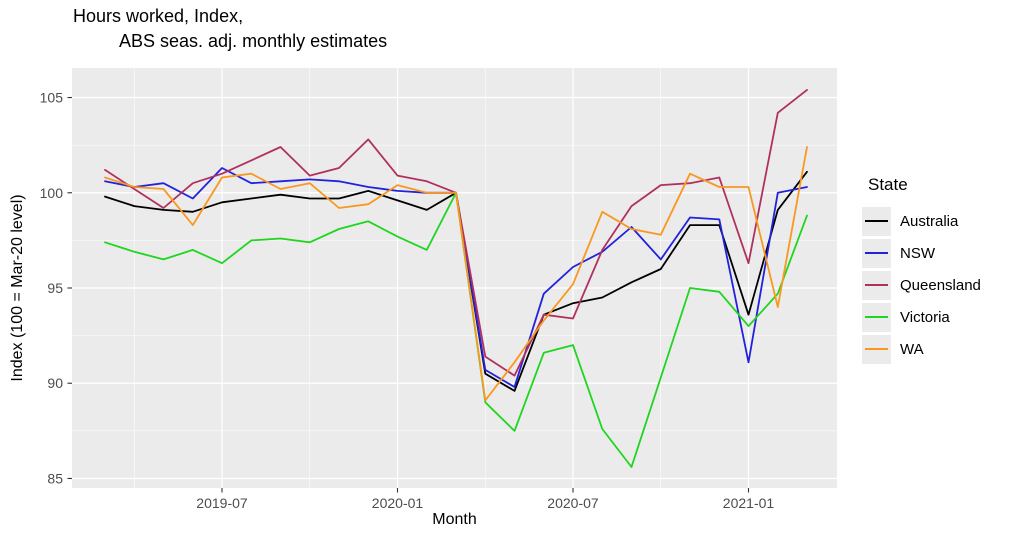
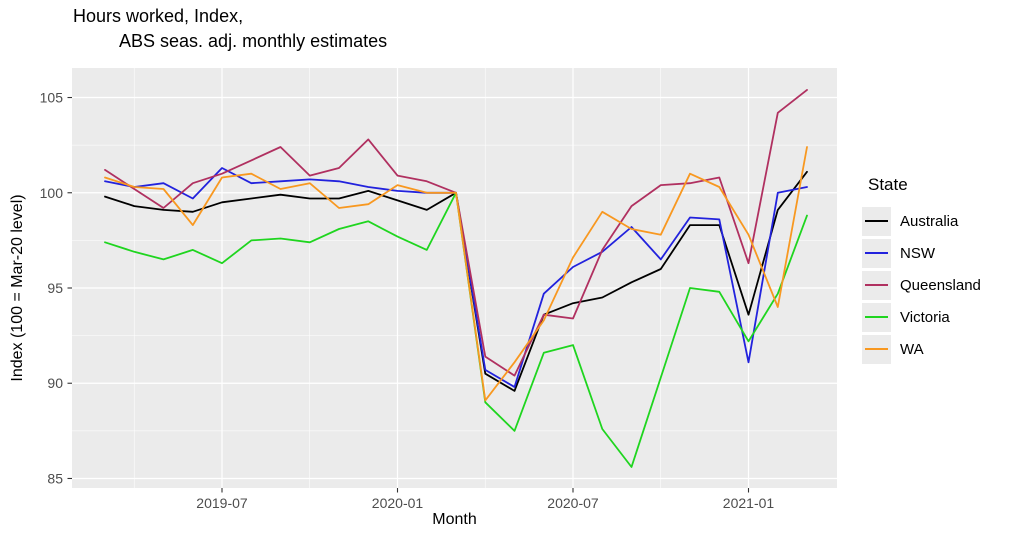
WA/2020-07: 95.2 -> 96.6
Victoria/2021-01: 93.0 -> 92.2
WA/2021-01: 100.3 -> 97.8
